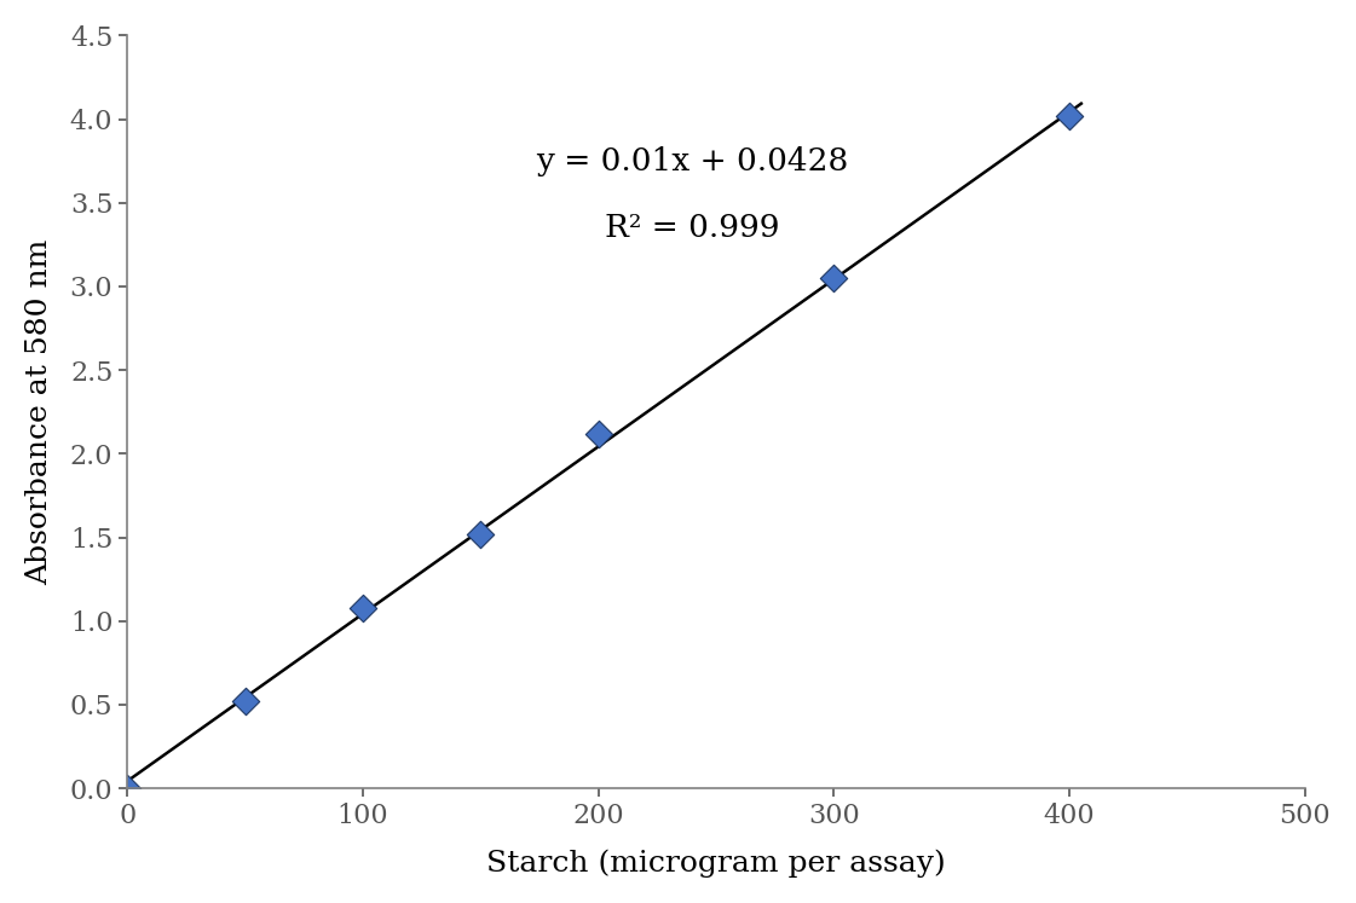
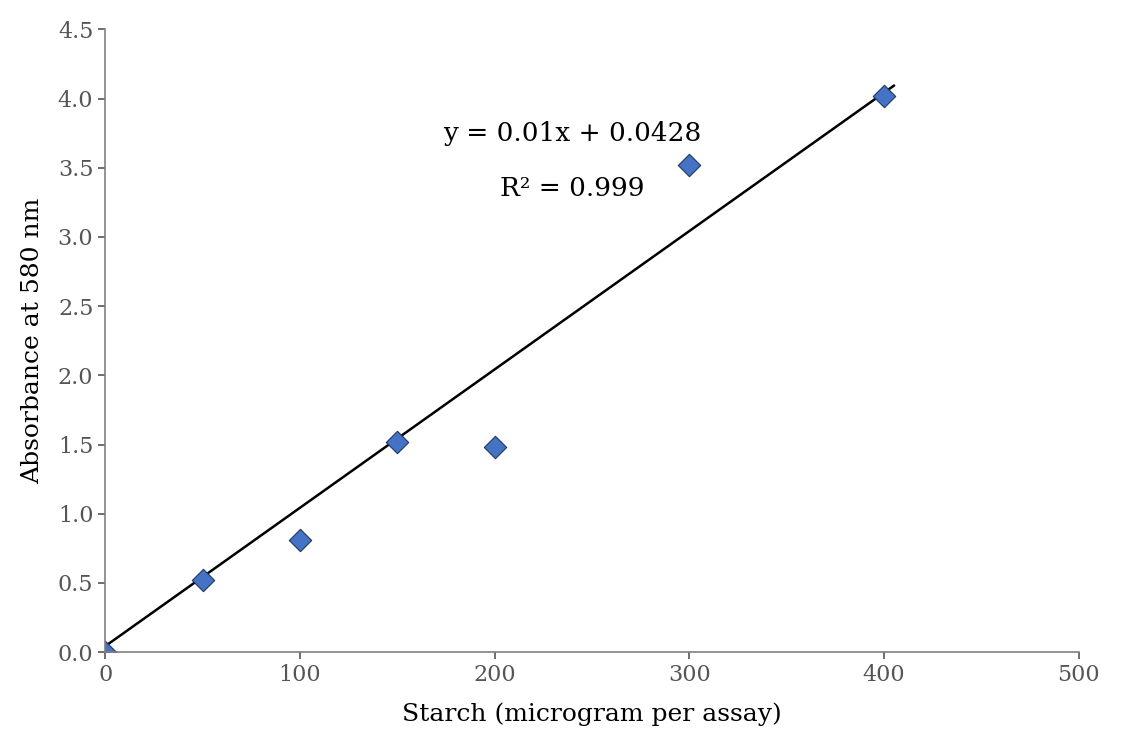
100: 1.08 -> 0.81
200: 2.12 -> 1.48
300: 3.05 -> 3.52
